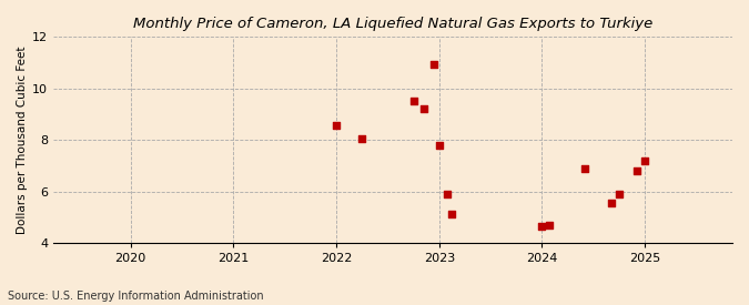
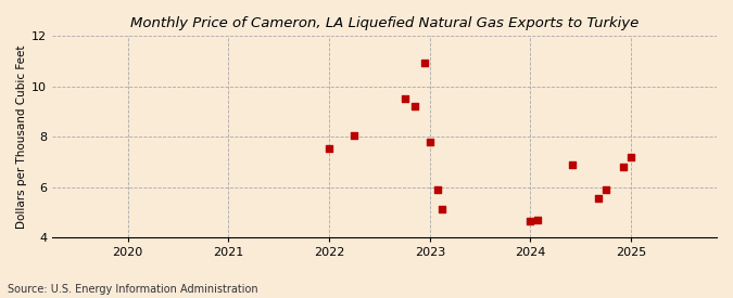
2022: 8.55 -> 7.55
